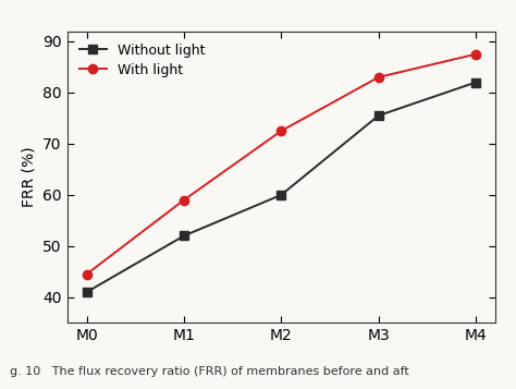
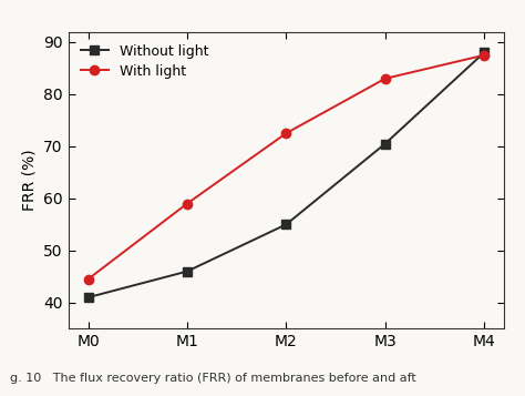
Without light/M1: 52.0 -> 46.0
Without light/M2: 60.0 -> 55.0
Without light/M3: 75.5 -> 70.5
Without light/M4: 82.0 -> 88.0
